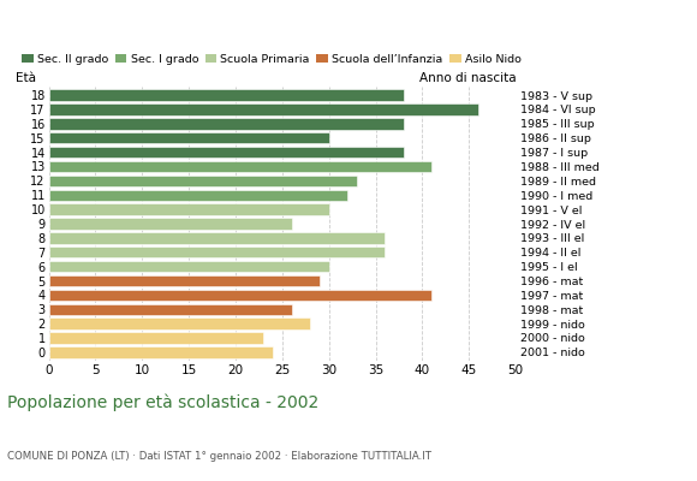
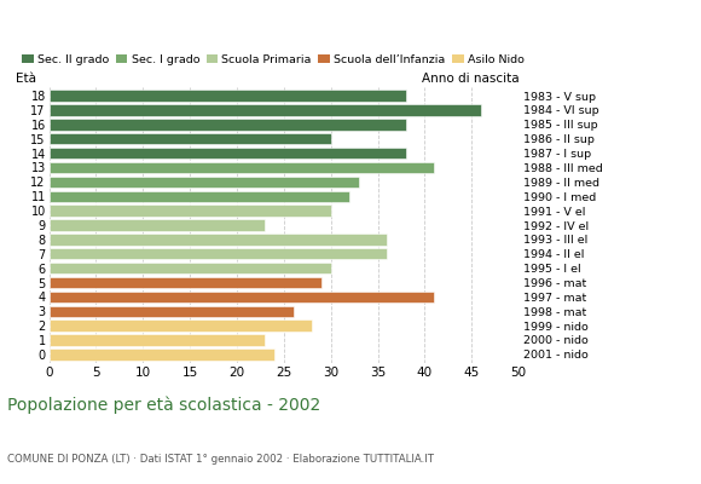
9: 26 -> 23
